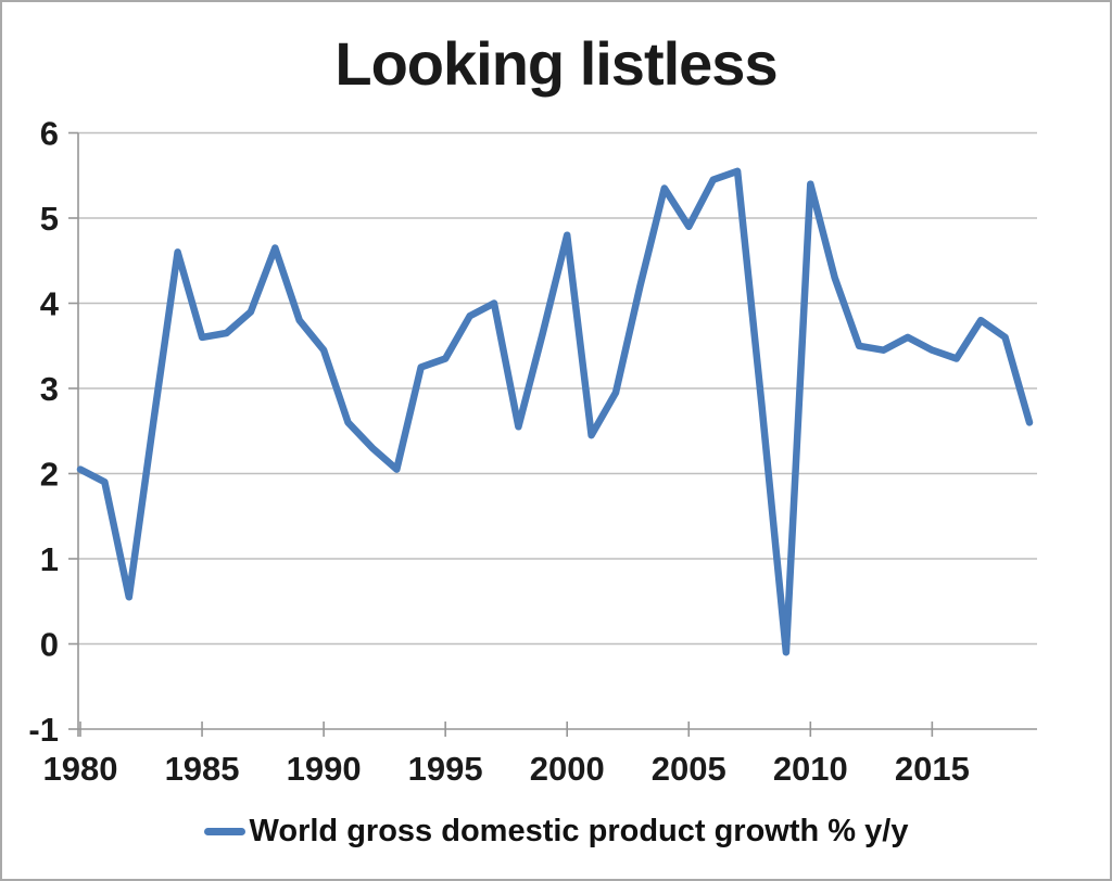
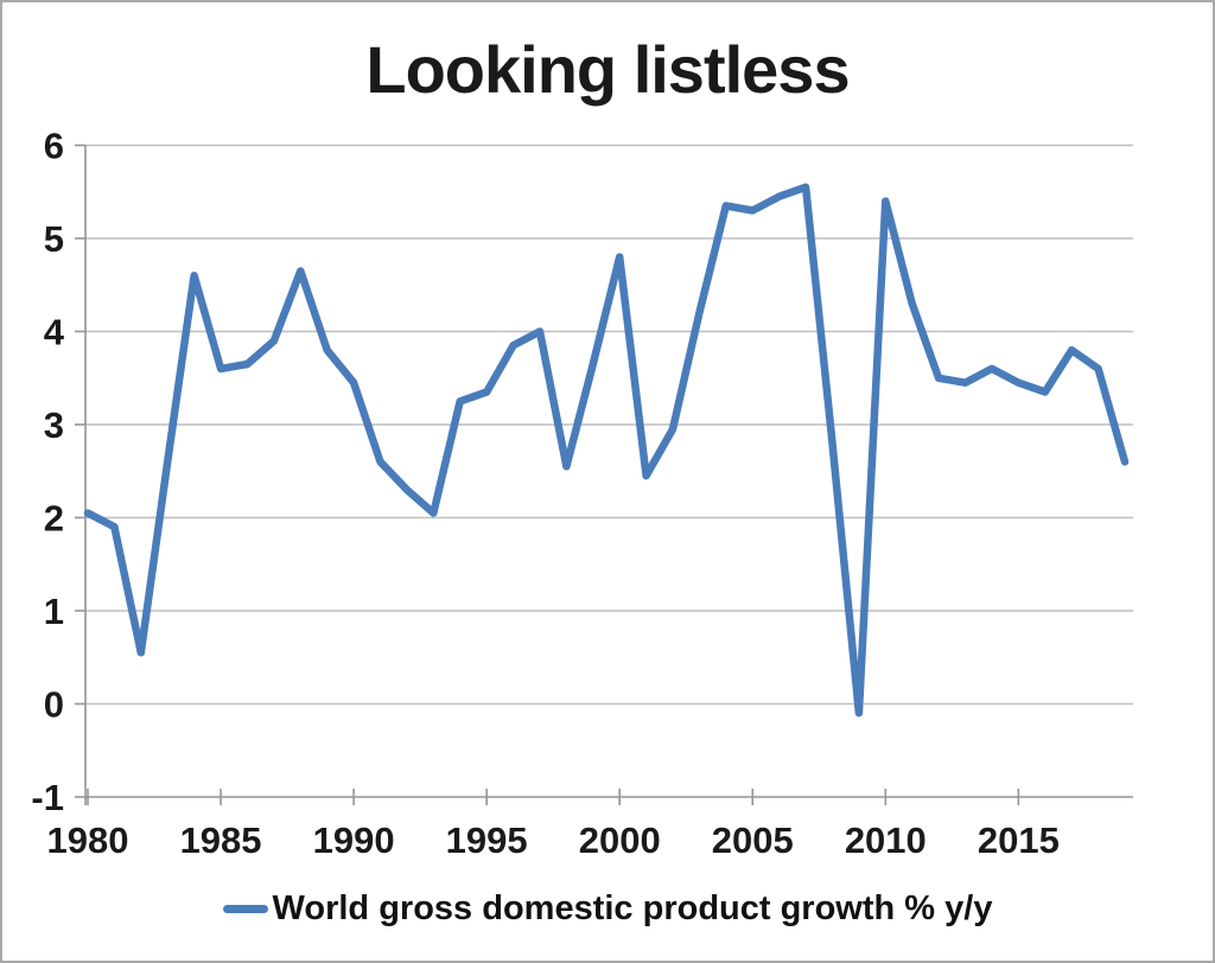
2005: 4.9 -> 5.3
